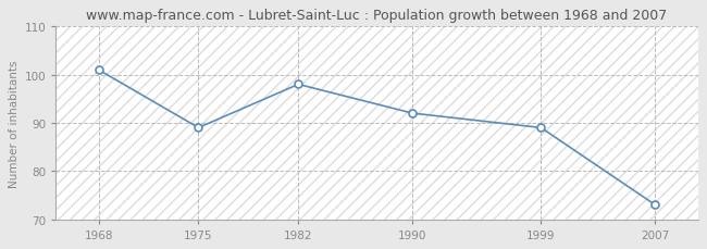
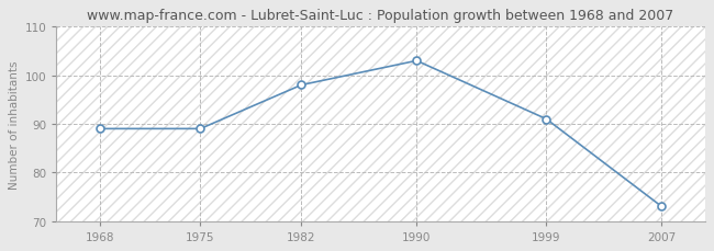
1968: 101 -> 89
1990: 92 -> 103
1999: 89 -> 91
